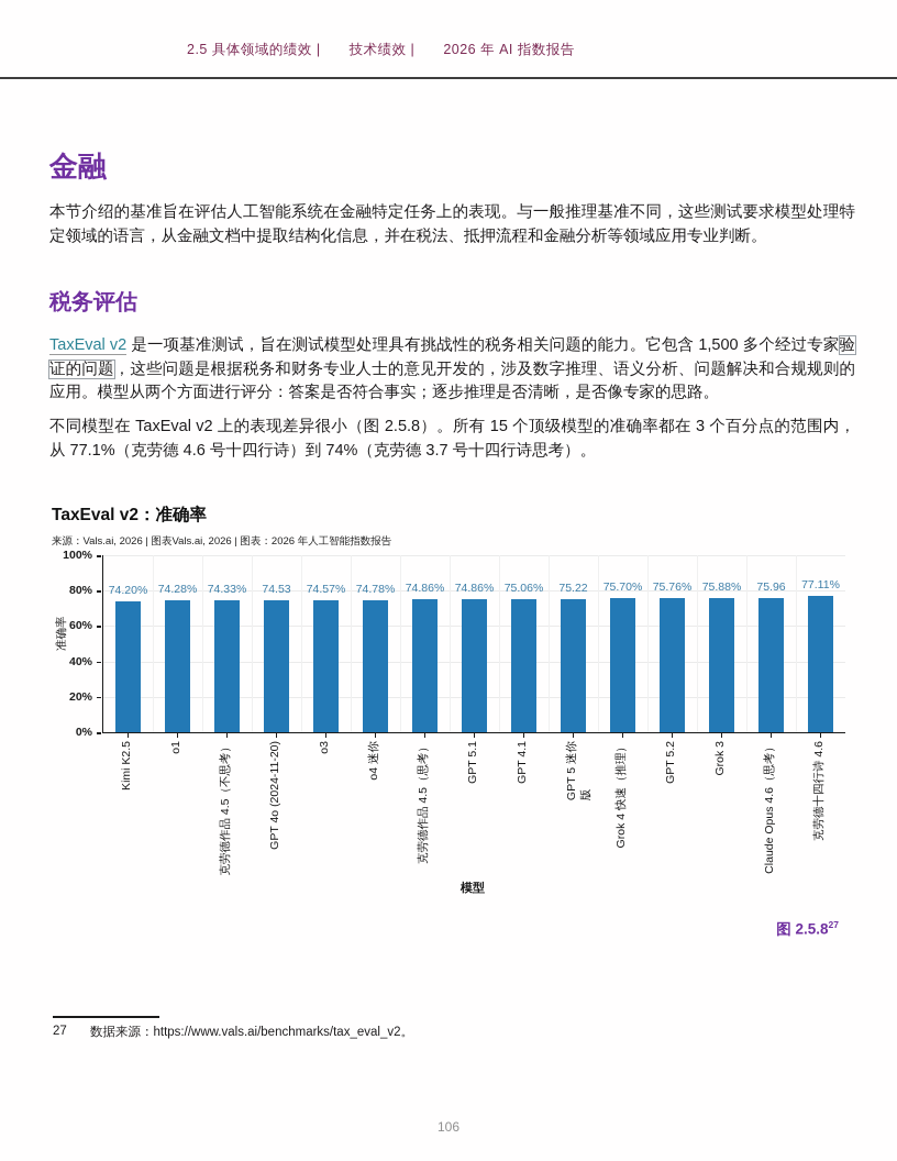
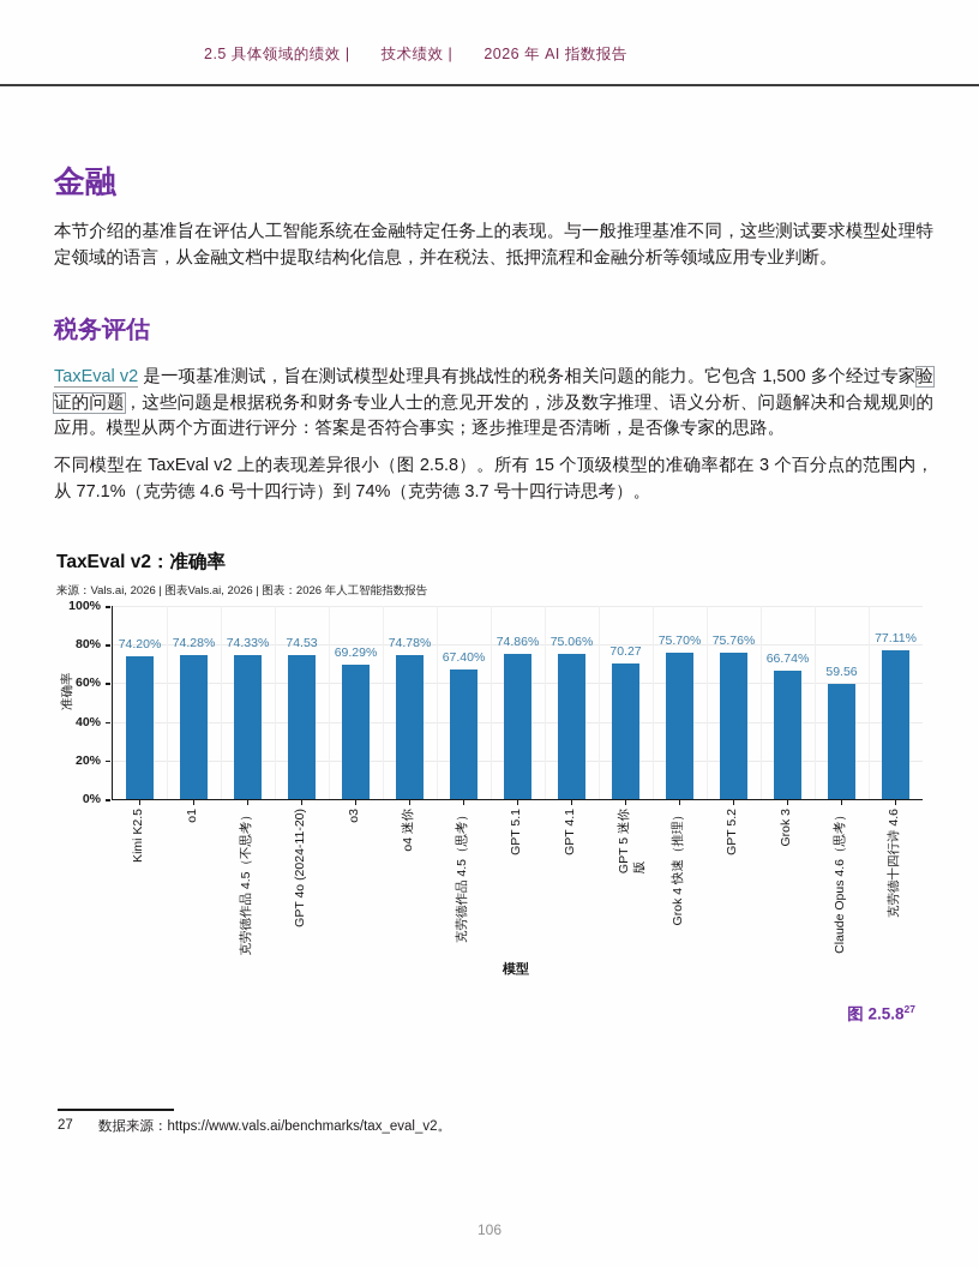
o3: 74.57% -> 69.29%
克劳德作品 4.5（思考）: 74.86% -> 67.40%
GPT 5 迷你 版: 75.22 -> 70.27
Grok 3: 75.88% -> 66.74%
Claude Opus 4.6（思考）: 75.96 -> 59.56
